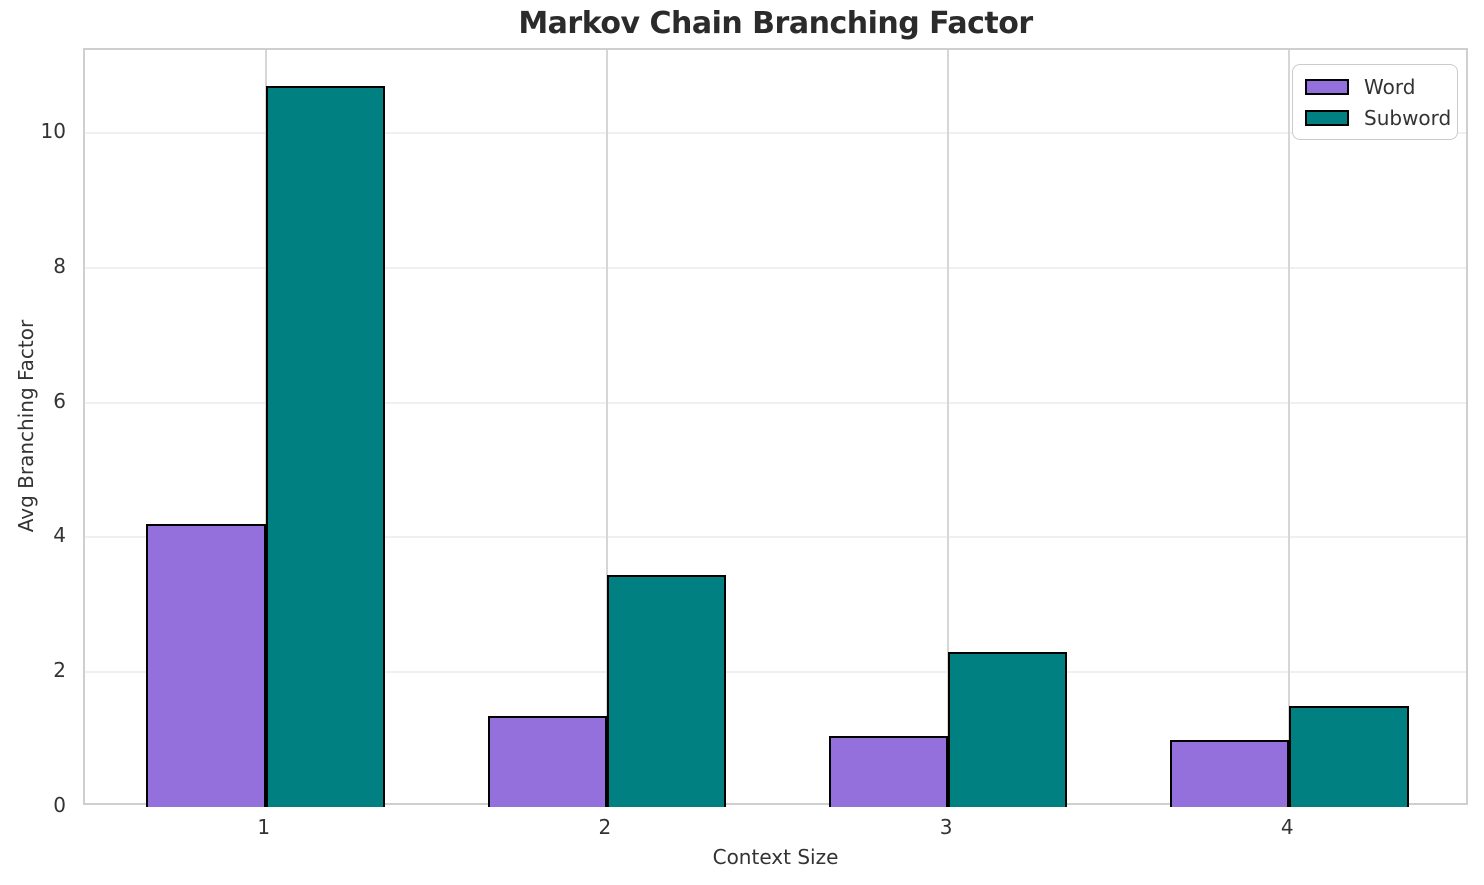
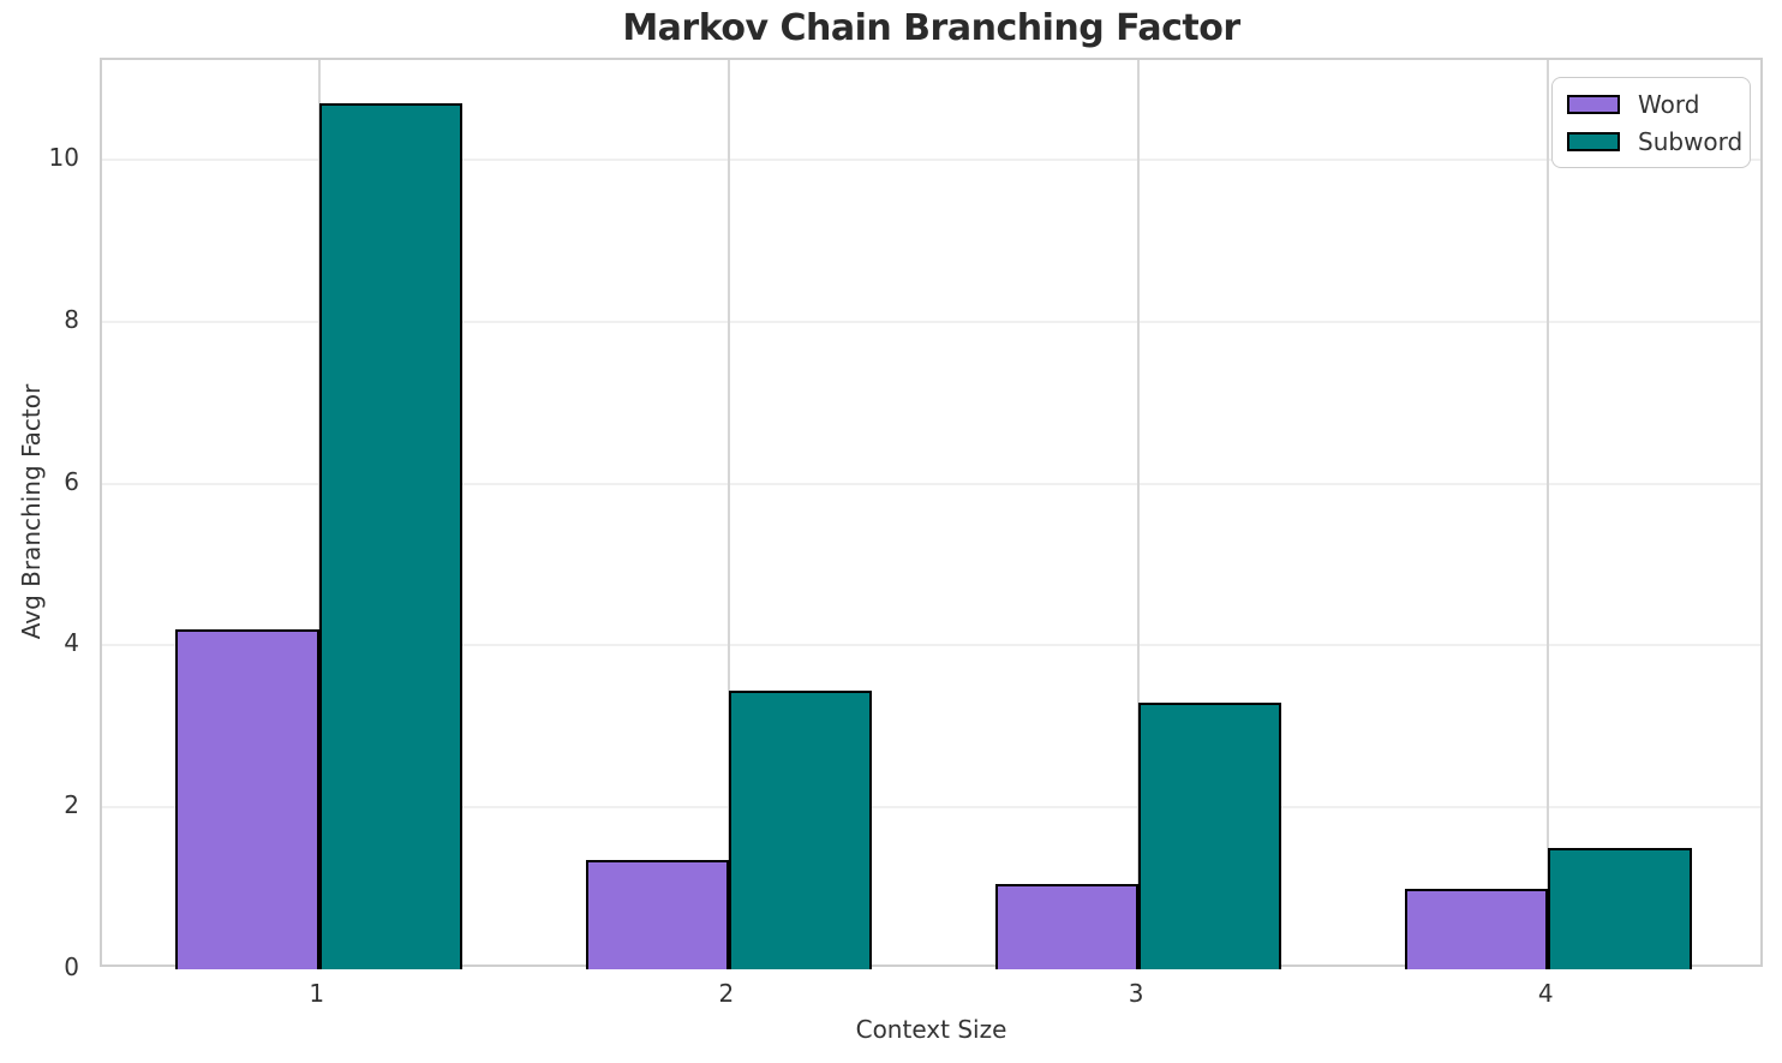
Subword/3: 2.3 -> 3.3
